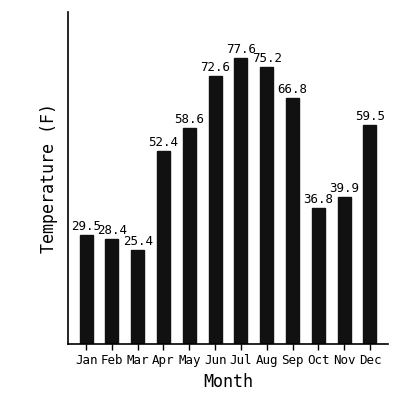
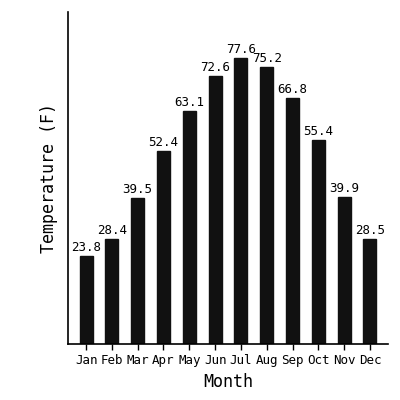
Jan: 29.5 -> 23.8
Mar: 25.4 -> 39.5
May: 58.6 -> 63.1
Oct: 36.8 -> 55.4
Dec: 59.5 -> 28.5
